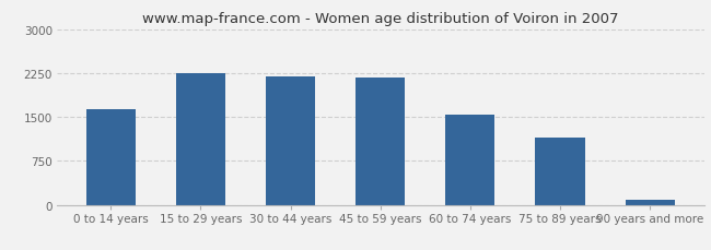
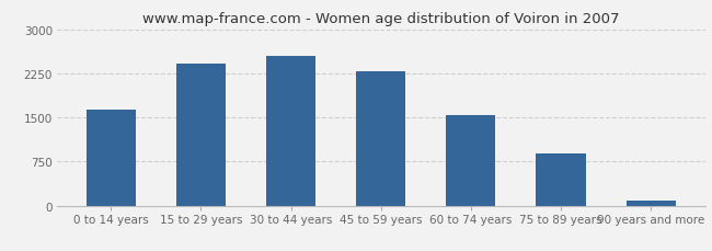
15 to 29 years: 2250 -> 2420
30 to 44 years: 2180 -> 2540
45 to 59 years: 2160 -> 2280
75 to 89 years: 1140 -> 880
